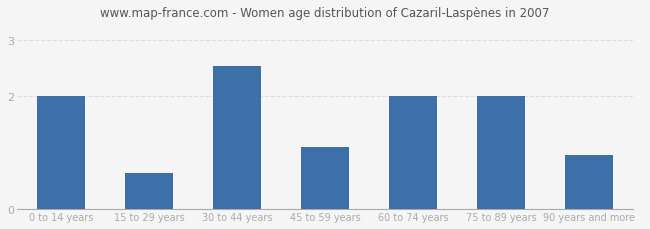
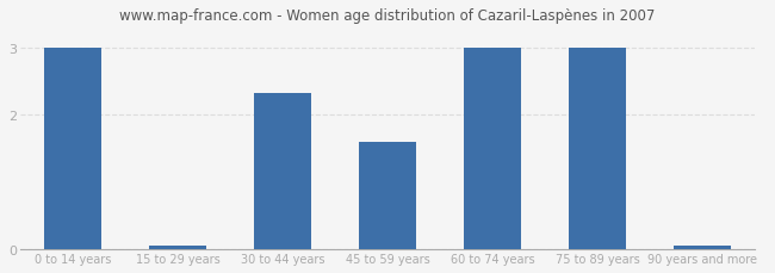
0 to 14 years: 2.00 -> 3.00
15 to 29 years: 0.64 -> 0.05
30 to 44 years: 2.54 -> 2.32
45 to 59 years: 1.10 -> 1.60
60 to 74 years: 2.00 -> 3.00
75 to 89 years: 2.00 -> 3.00
90 years and more: 0.96 -> 0.05
